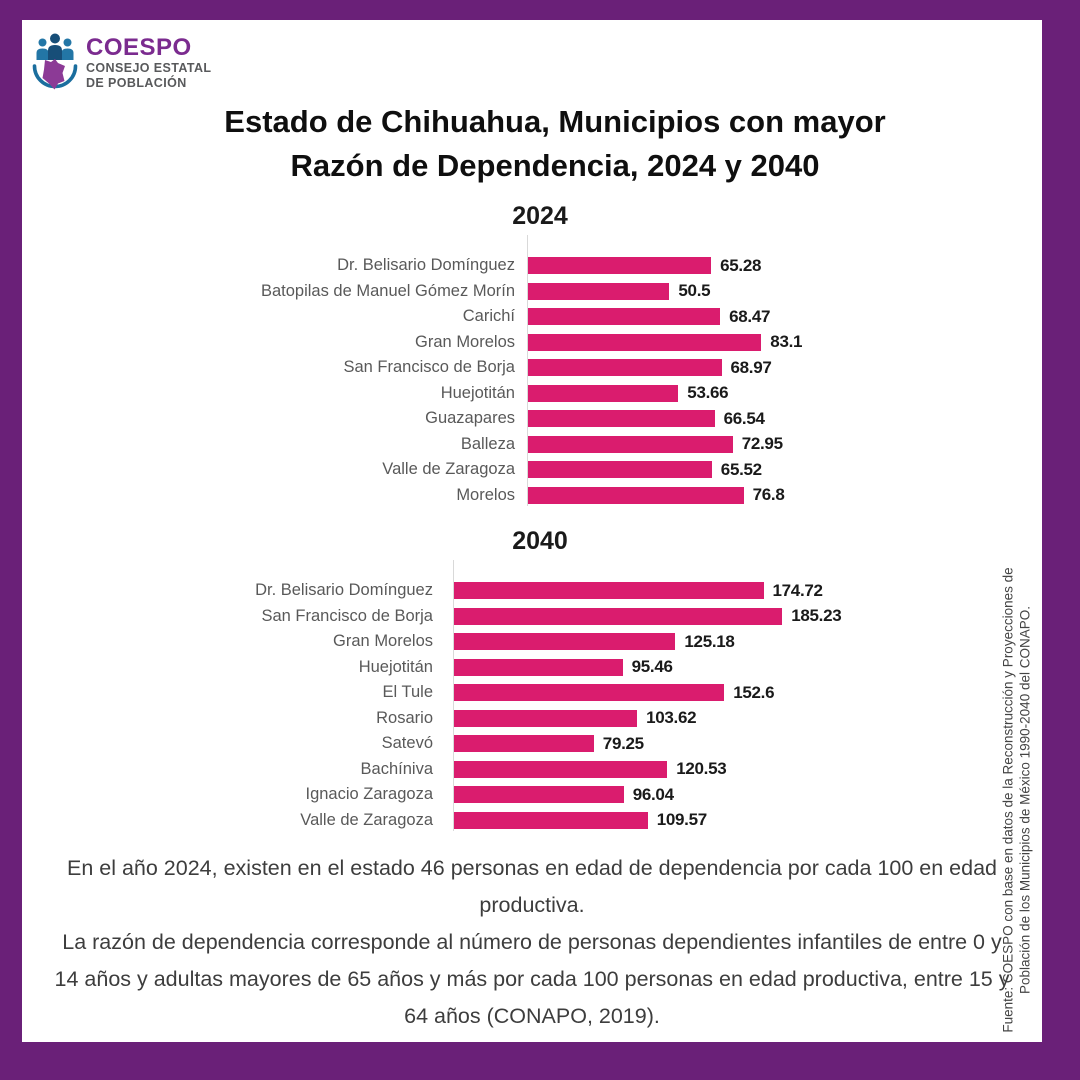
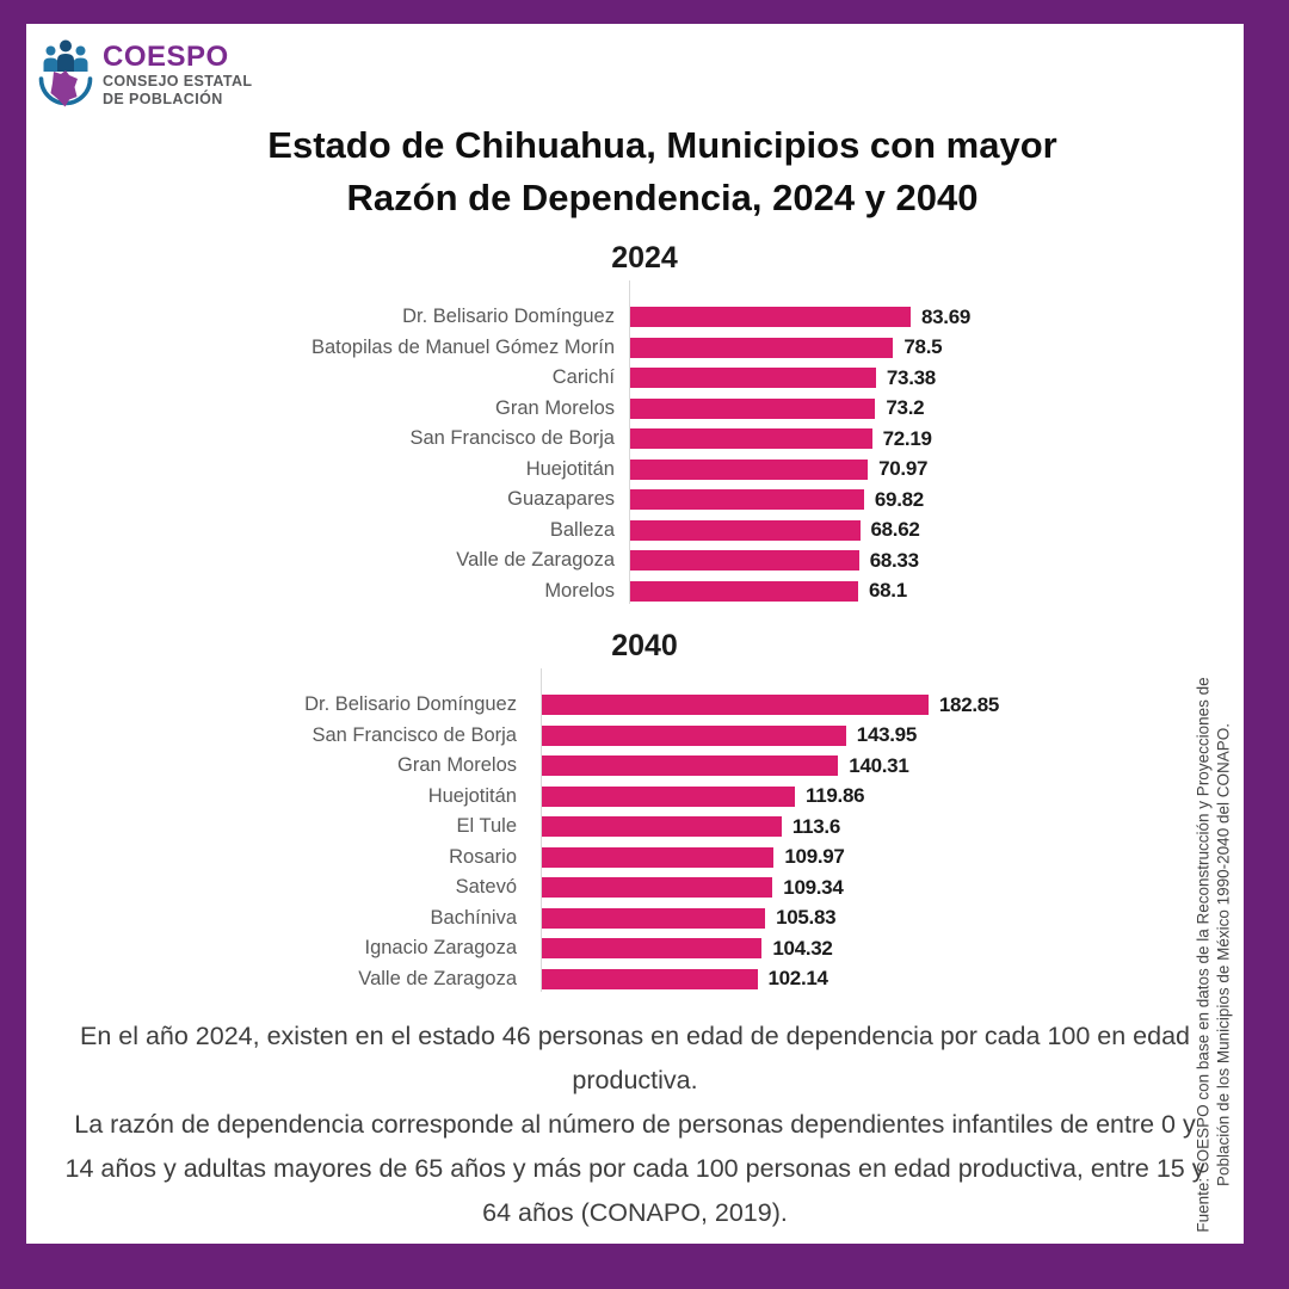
2024/Dr. Belisario Domínguez: 65.28 -> 83.69
2024/Batopilas de Manuel Gómez Morín: 50.5 -> 78.5
2024/Carichí: 68.47 -> 73.38
2024/Gran Morelos: 83.1 -> 73.2
2024/San Francisco de Borja: 68.97 -> 72.19
2024/Huejotitán: 53.66 -> 70.97
2024/Guazapares: 66.54 -> 69.82
2024/Balleza: 72.95 -> 68.62
2024/Valle de Zaragoza: 65.52 -> 68.33
2024/Morelos: 76.8 -> 68.1
2040/Dr. Belisario Domínguez: 174.72 -> 182.85
2040/San Francisco de Borja: 185.23 -> 143.95
2040/Gran Morelos: 125.18 -> 140.31
2040/Huejotitán: 95.46 -> 119.86
2040/El Tule: 152.6 -> 113.6
2040/Rosario: 103.62 -> 109.97
2040/Satevó: 79.25 -> 109.34
2040/Bachíniva: 120.53 -> 105.83
2040/Ignacio Zaragoza: 96.04 -> 104.32
2040/Valle de Zaragoza: 109.57 -> 102.14
